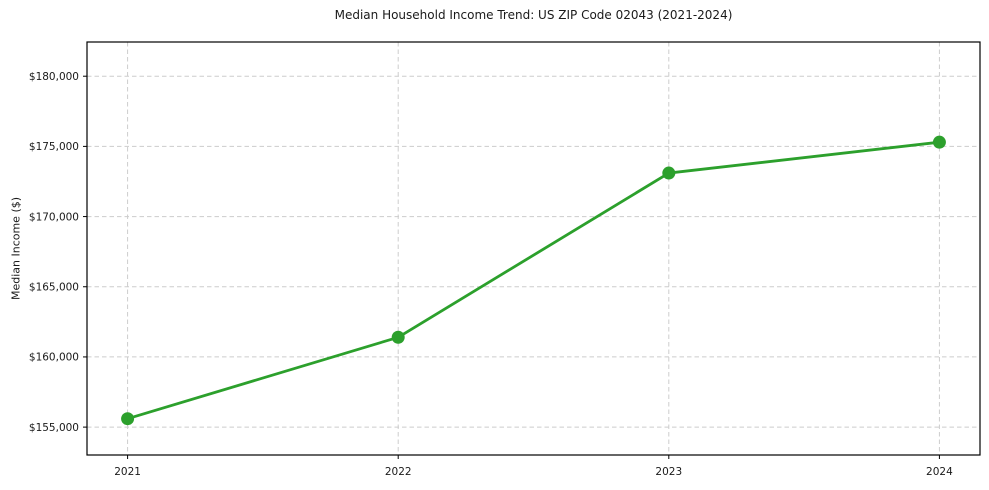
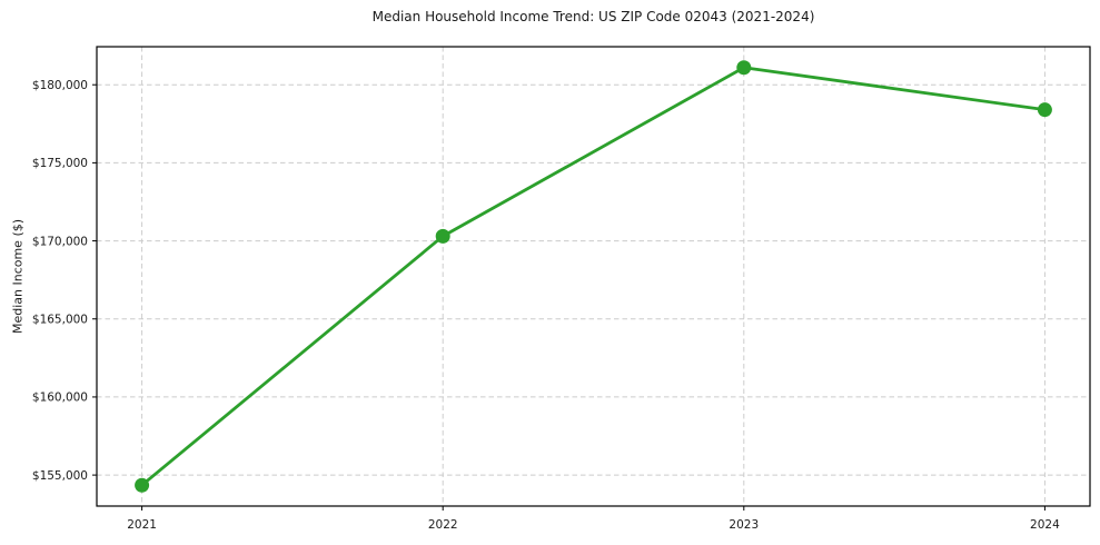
2021: $155600 -> $154400
2022: $161400 -> $170300
2023: $173100 -> $181100
2024: $175300 -> $178400
